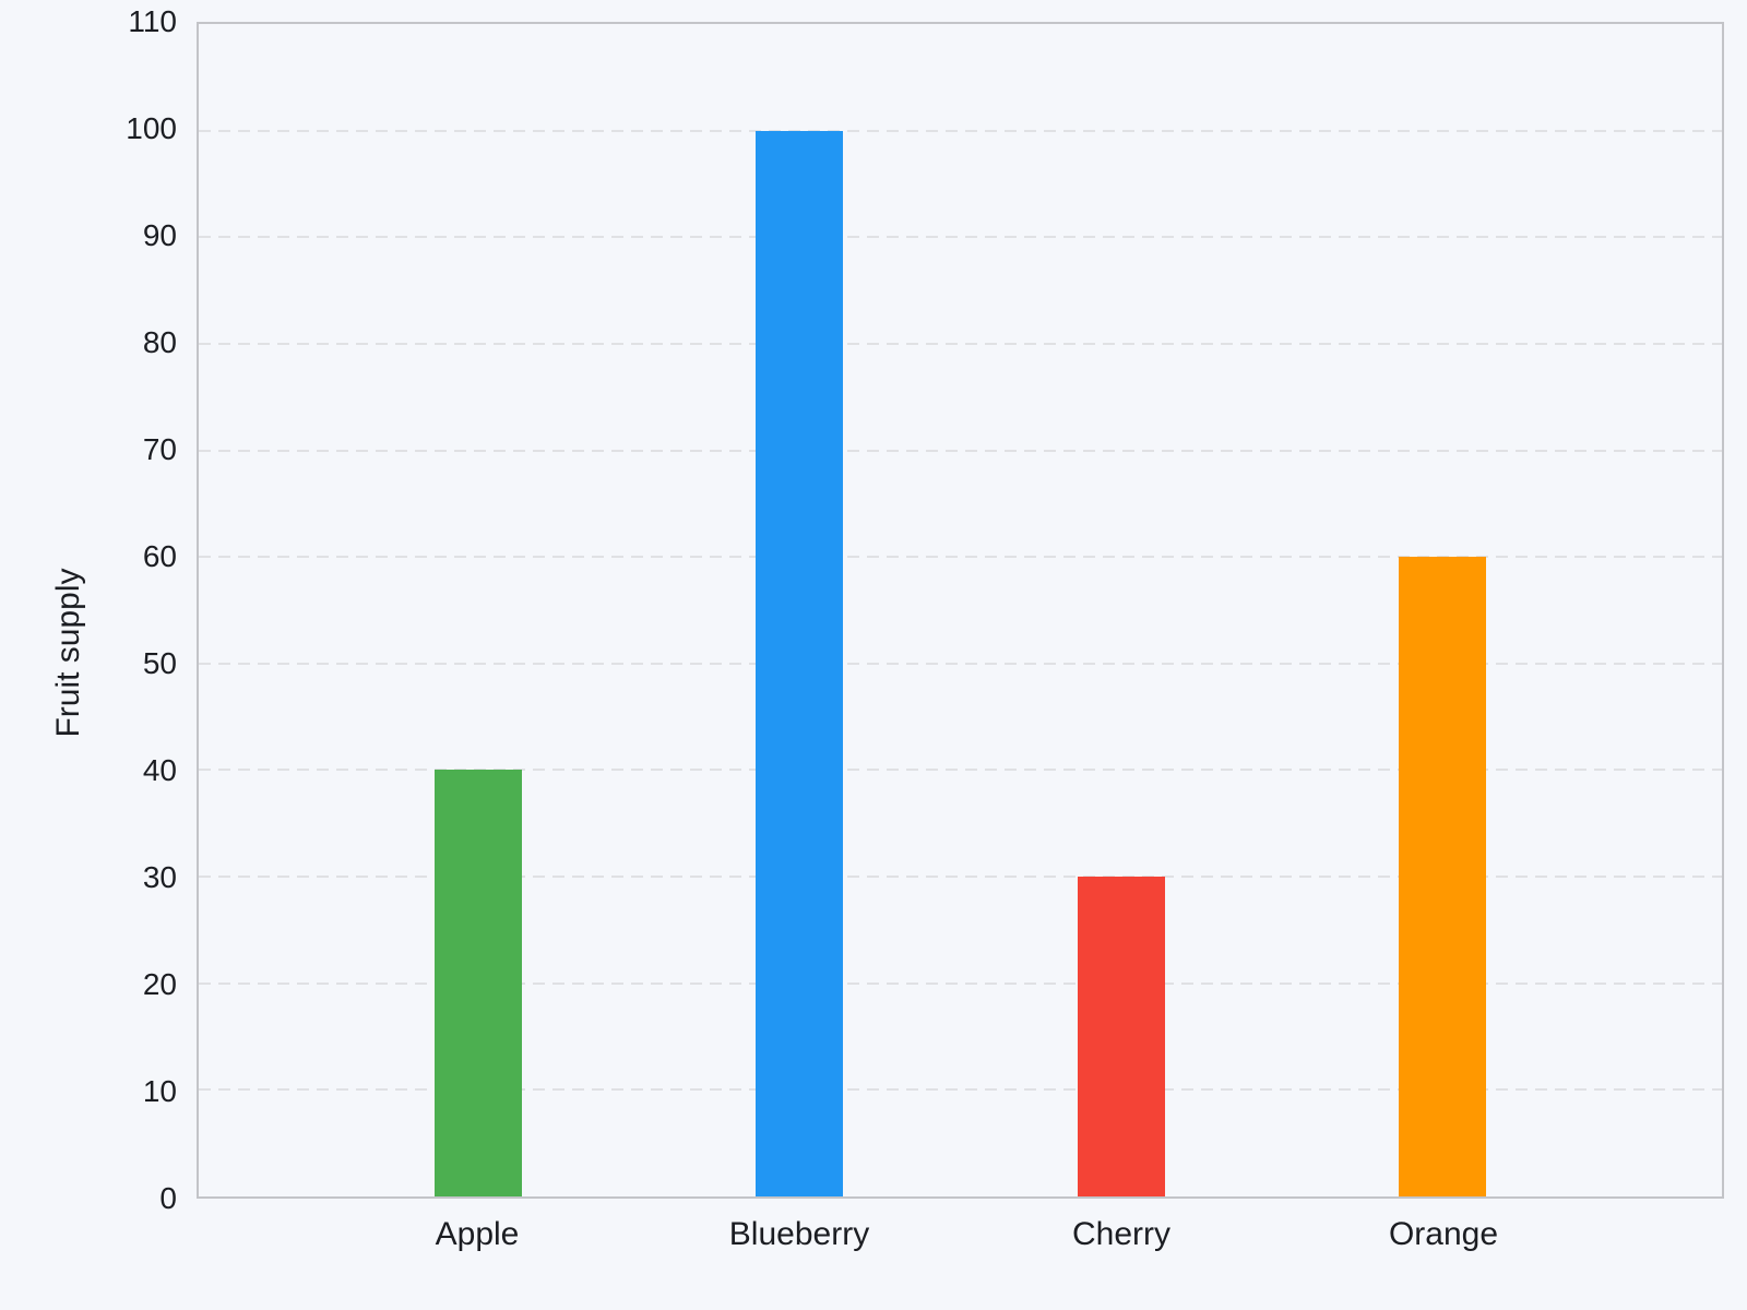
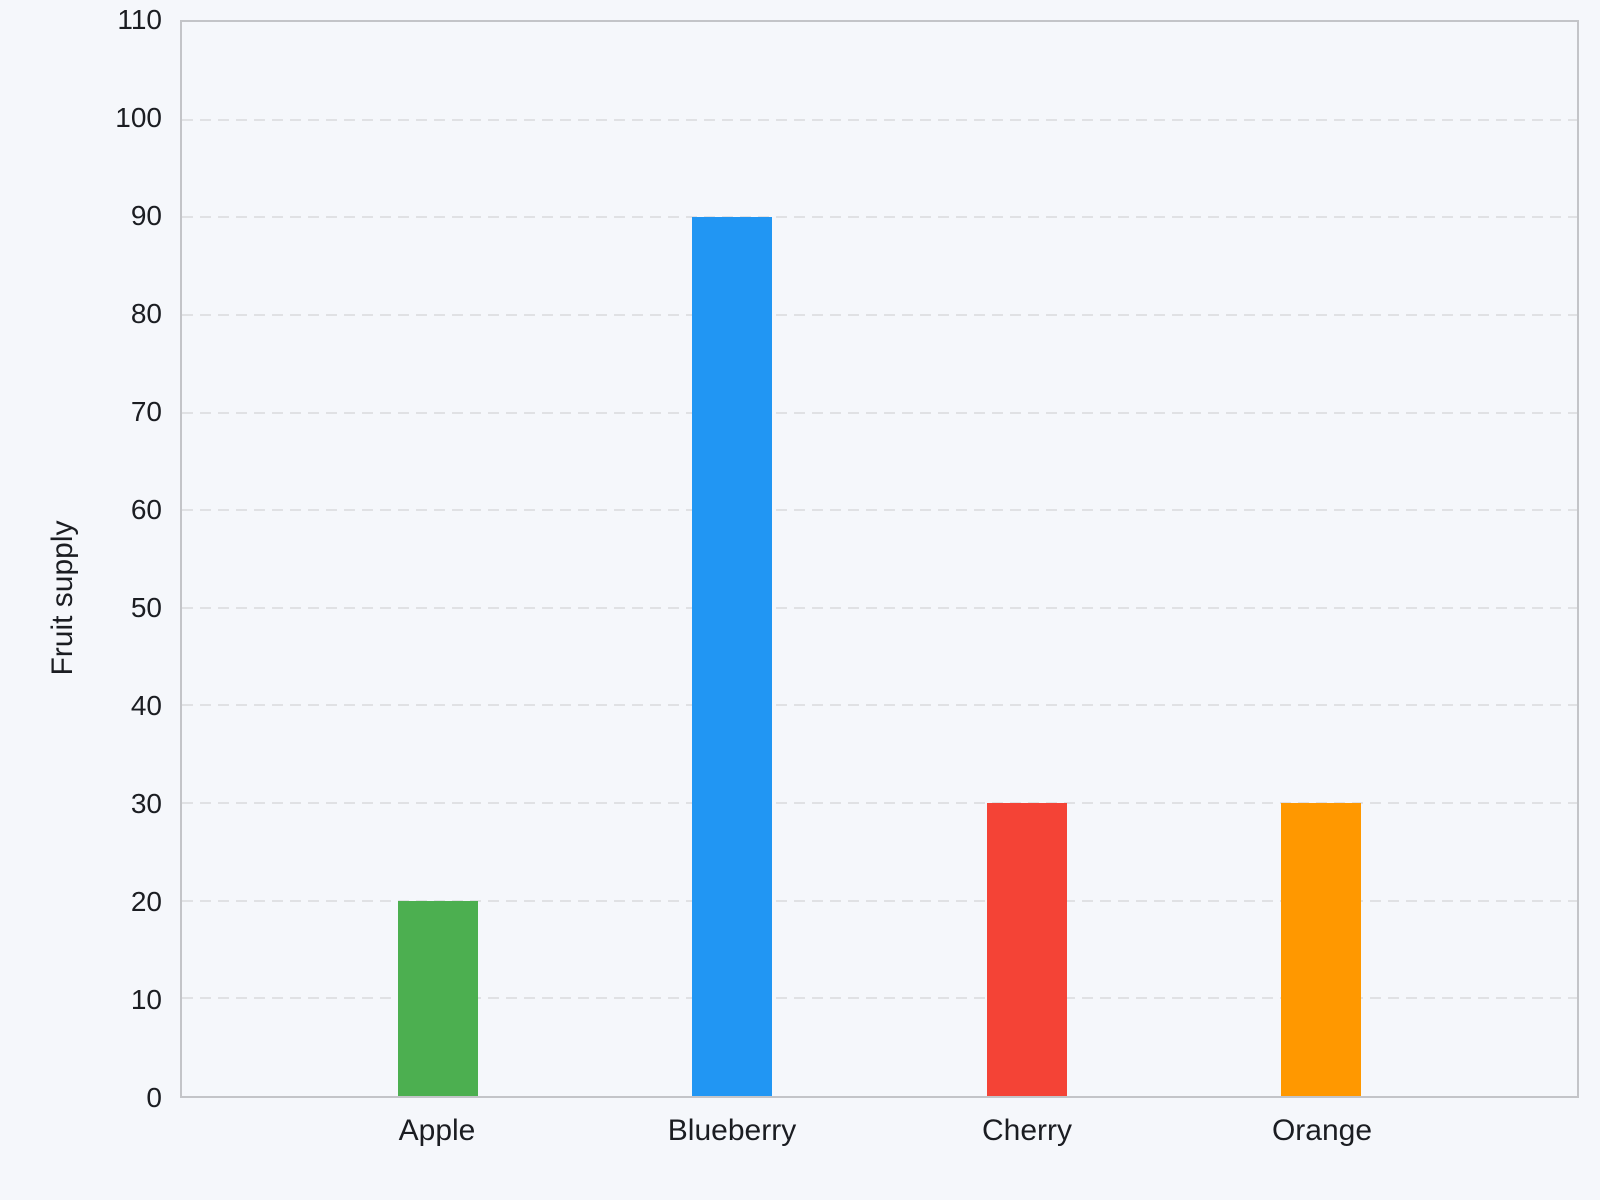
Apple: 40 -> 20
Blueberry: 100 -> 90
Orange: 60 -> 30
